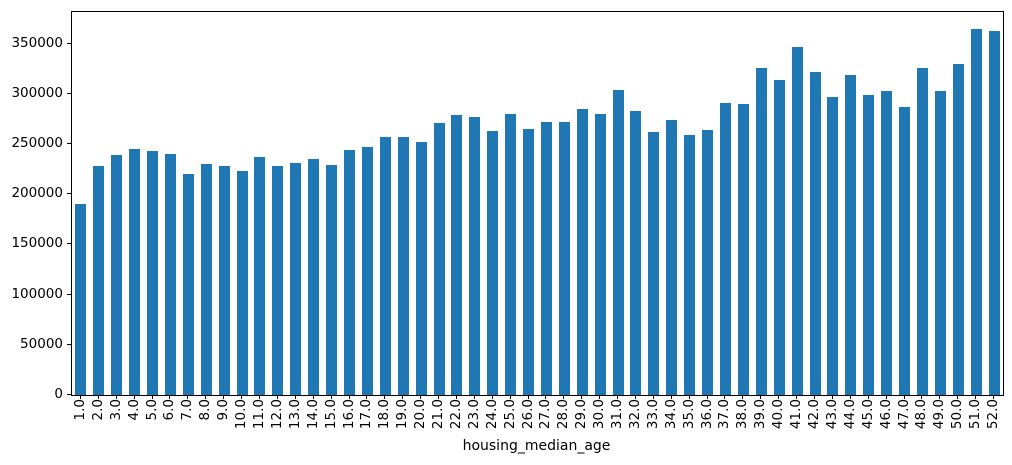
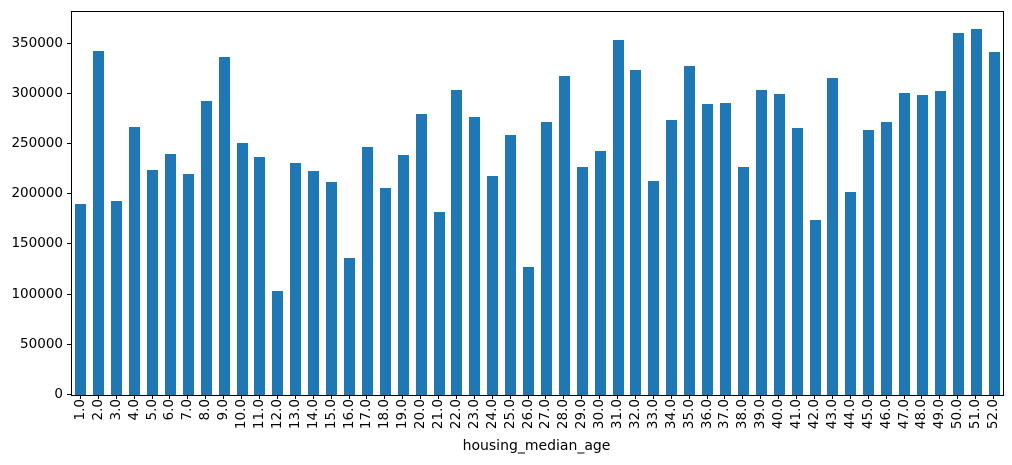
2.0: 228000 -> 343000
3.0: 240000 -> 193000
4.0: 246000 -> 267000
5.0: 243000 -> 224000
8.0: 230000 -> 293000
9.0: 228000 -> 337000
10.0: 223000 -> 251000
12.0: 228000 -> 104000
14.0: 236000 -> 223000
15.0: 229000 -> 212000
16.0: 244000 -> 136000
18.0: 257000 -> 206000
19.0: 257000 -> 239000
20.0: 252000 -> 280000
21.0: 270000 -> 182000
22.0: 278000 -> 304000
24.0: 262000 -> 218000
25.0: 280000 -> 259000
26.0: 265000 -> 128000
28.0: 272000 -> 318000
29.0: 285000 -> 227000
30.0: 280000 -> 243000
31.0: 304000 -> 354000
32.0: 282000 -> 324000
33.0: 262000 -> 213000
35.0: 259000 -> 328000
36.0: 264000 -> 290000
38.0: 290000 -> 227000
39.0: 326000 -> 304000
40.0: 314000 -> 300000
41.0: 346000 -> 266000
42.0: 322000 -> 174000
43.0: 296000 -> 316000
44.0: 318000 -> 202000
45.0: 298000 -> 264000
46.0: 303000 -> 272000
47.0: 286000 -> 301000
48.0: 326000 -> 299000
50.0: 330000 -> 361000
52.0: 362000 -> 342000
